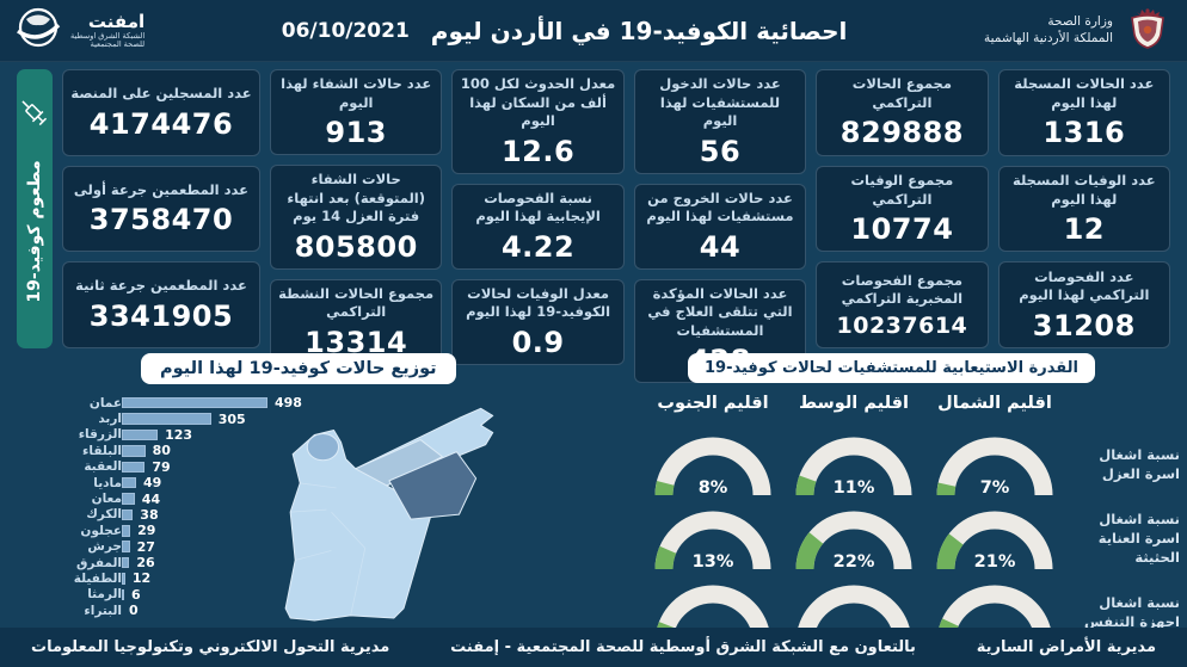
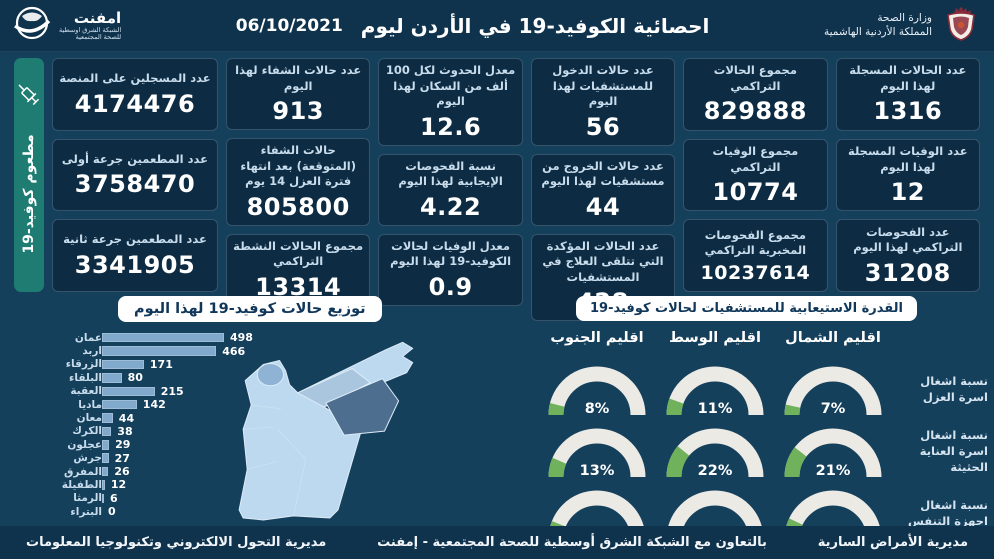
توزيع حالات كوفيد-19 لهذا اليوم/اربد: 305 -> 466
توزيع حالات كوفيد-19 لهذا اليوم/الزرقاء: 123 -> 171
توزيع حالات كوفيد-19 لهذا اليوم/العقبة: 79 -> 215
توزيع حالات كوفيد-19 لهذا اليوم/ماديا: 49 -> 142
